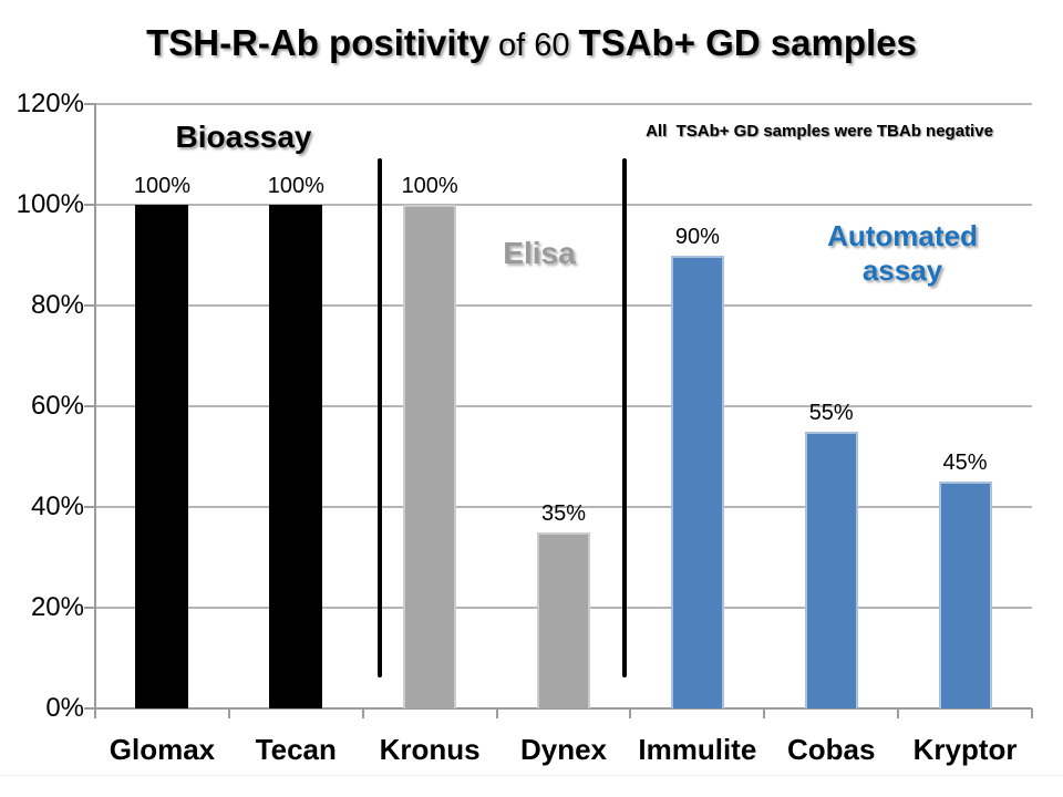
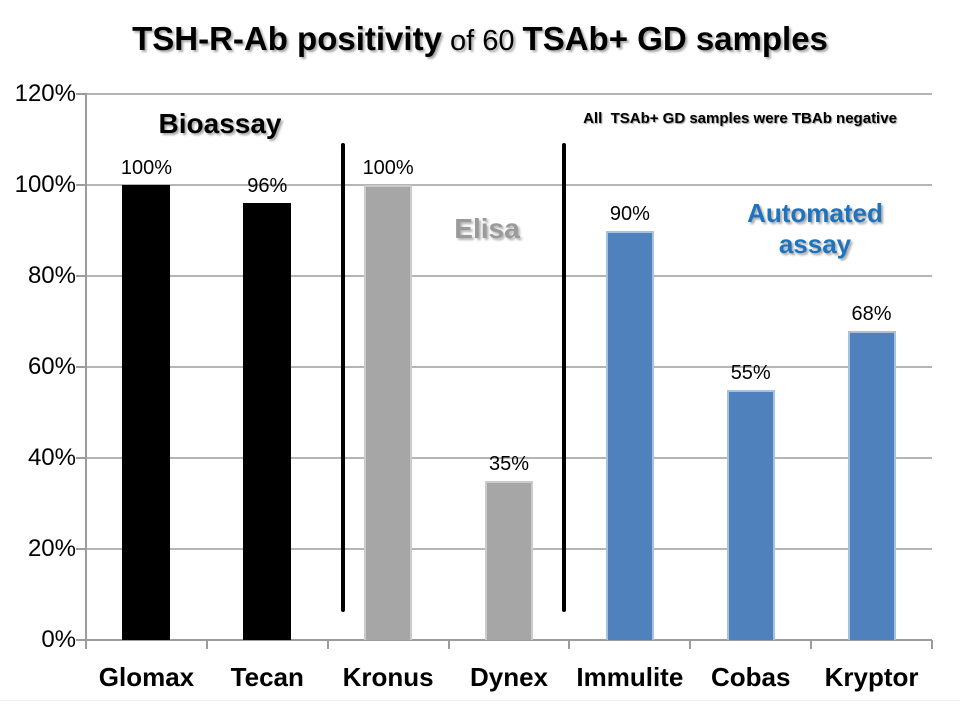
Tecan: 100% -> 96%
Kryptor: 45% -> 68%
